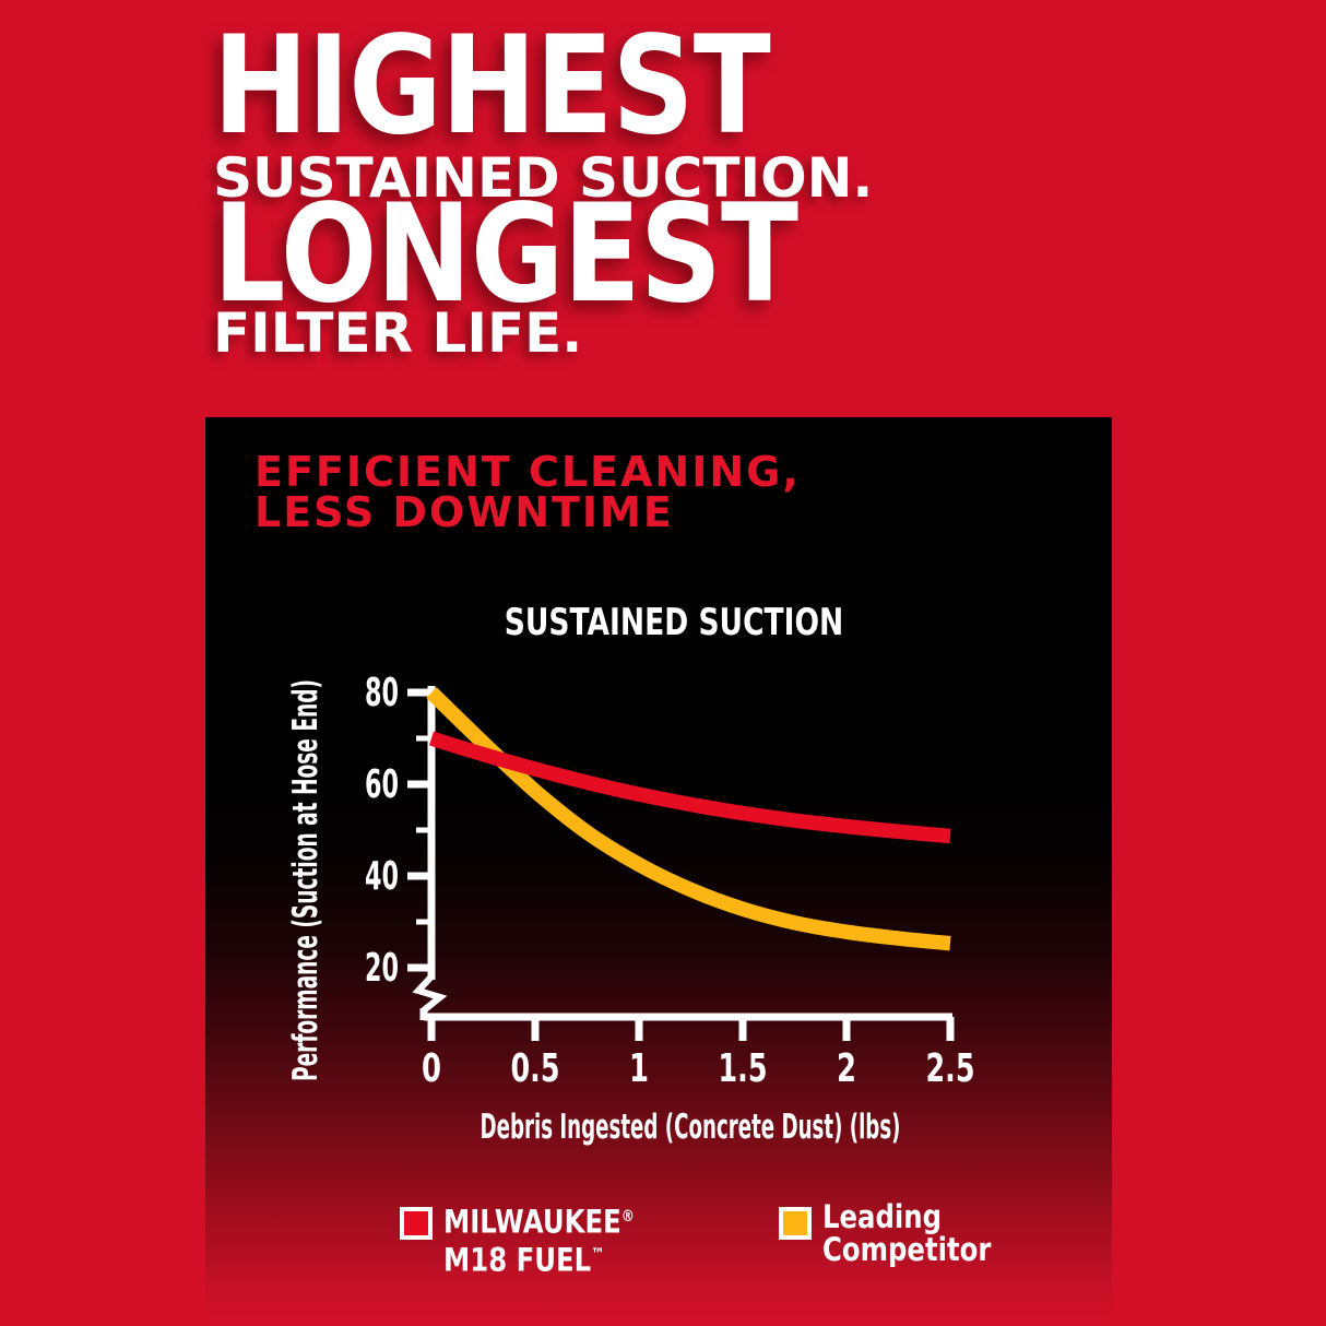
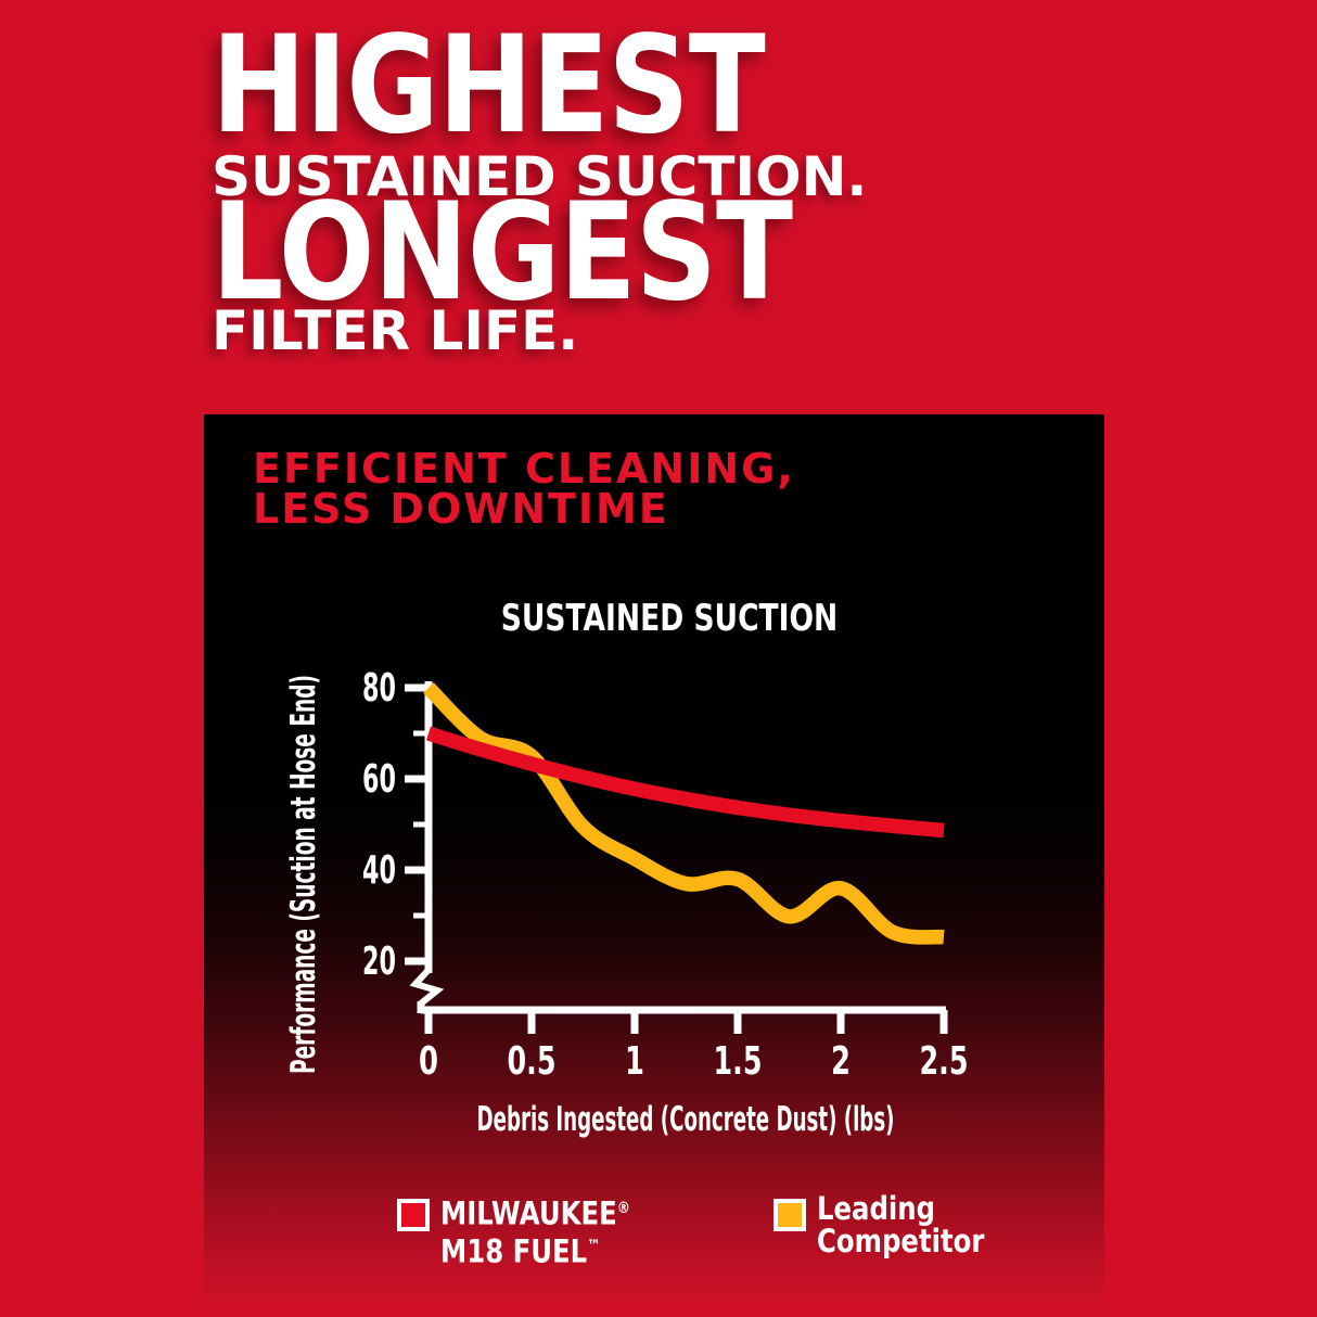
Leading Competitor/0.5: 58 -> 65
Leading Competitor/1.5: 33 -> 38
Leading Competitor/2: 28 -> 36
